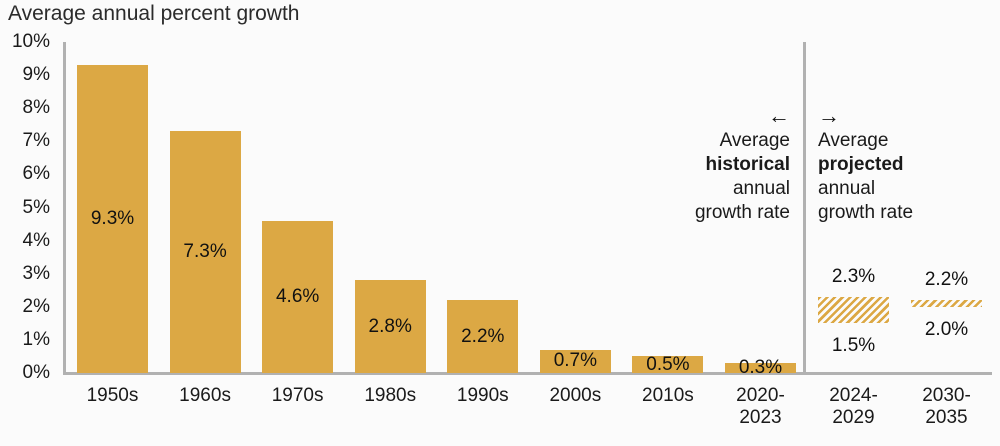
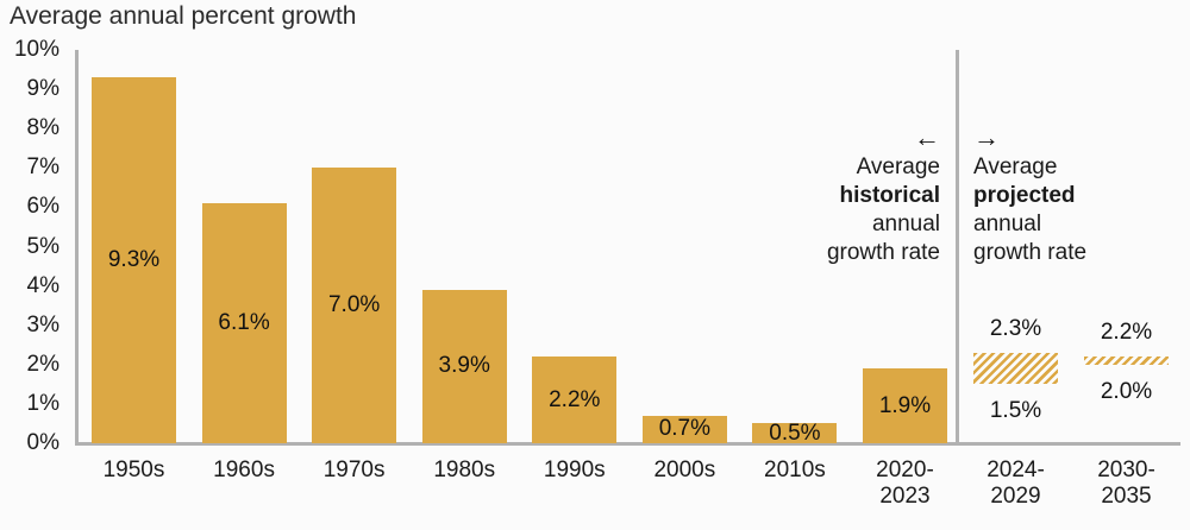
1960s: 7.3% -> 6.1%
1970s: 4.6% -> 7.0%
1980s: 2.8% -> 3.9%
2020-2023: 0.3% -> 1.9%
